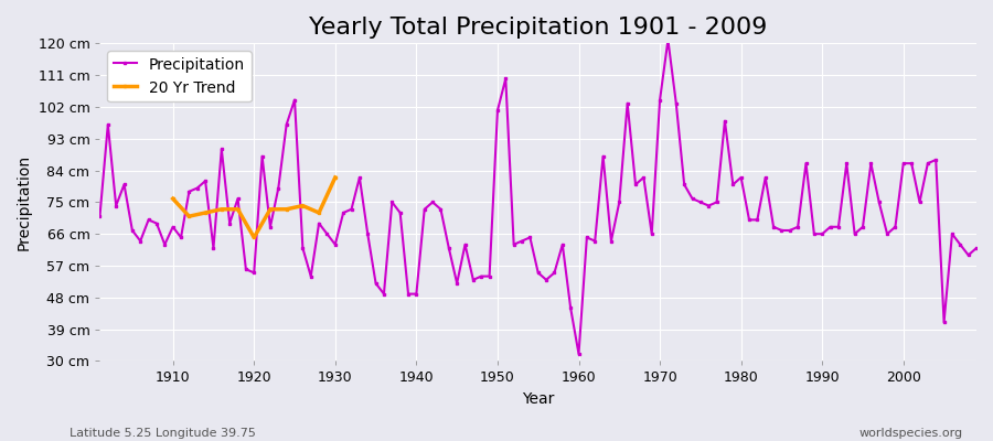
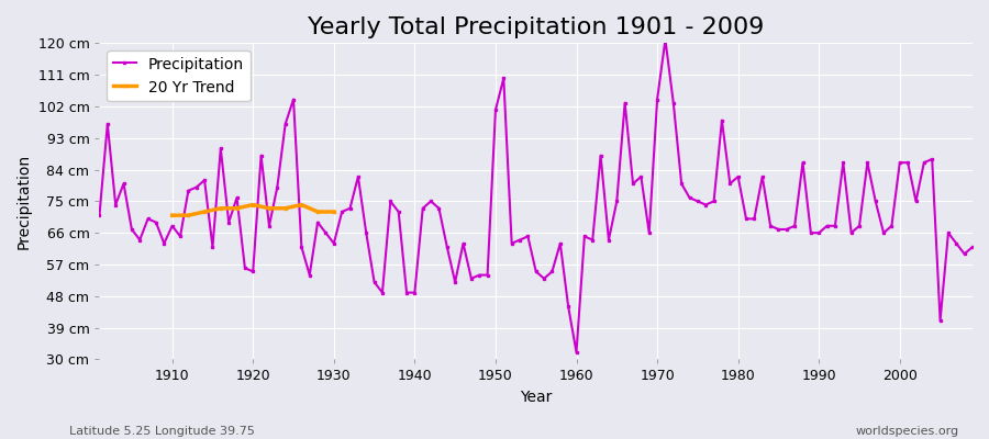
20 Yr Trend/1910: 76 cm -> 71 cm
20 Yr Trend/1920: 65 cm -> 74 cm
20 Yr Trend/1930: 82 cm -> 72 cm
